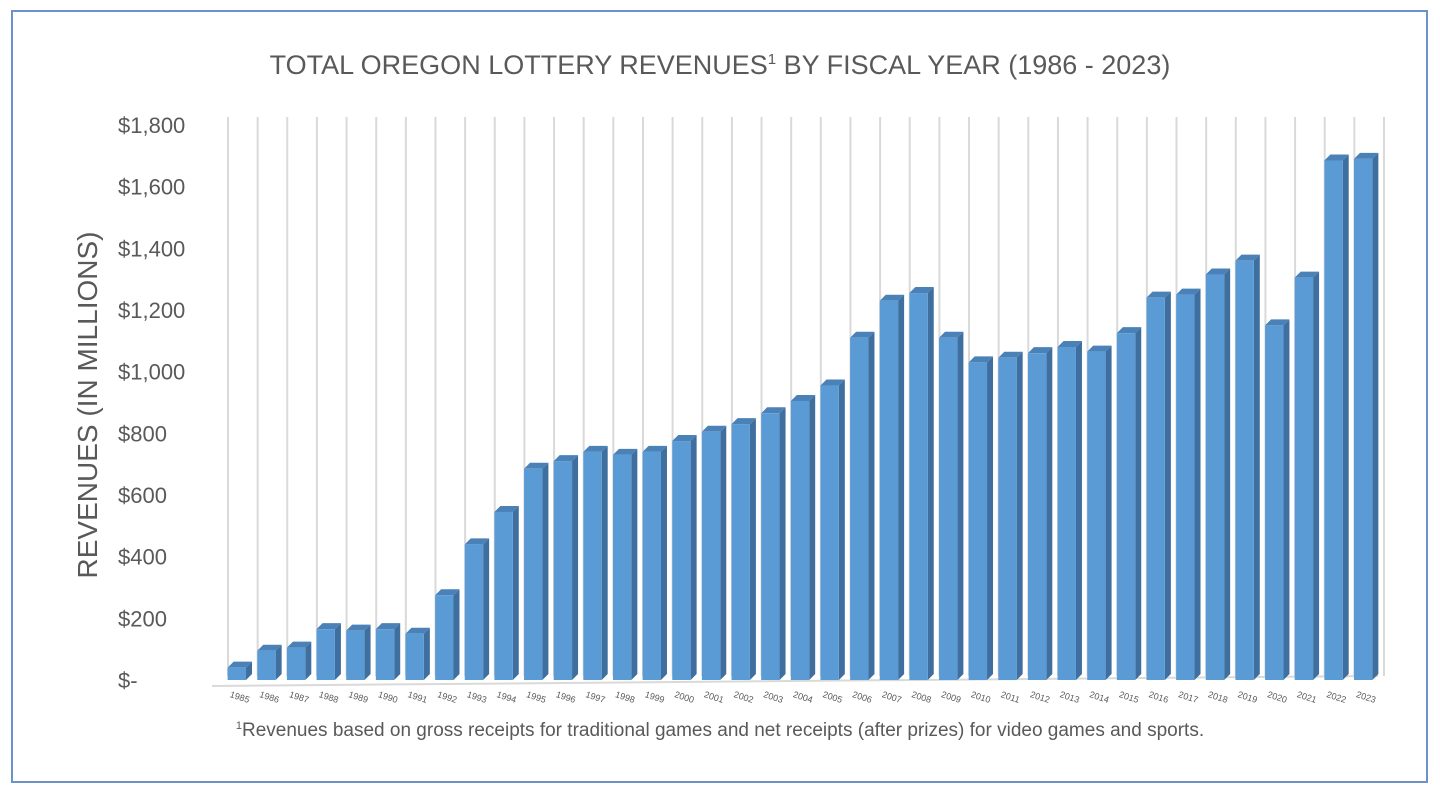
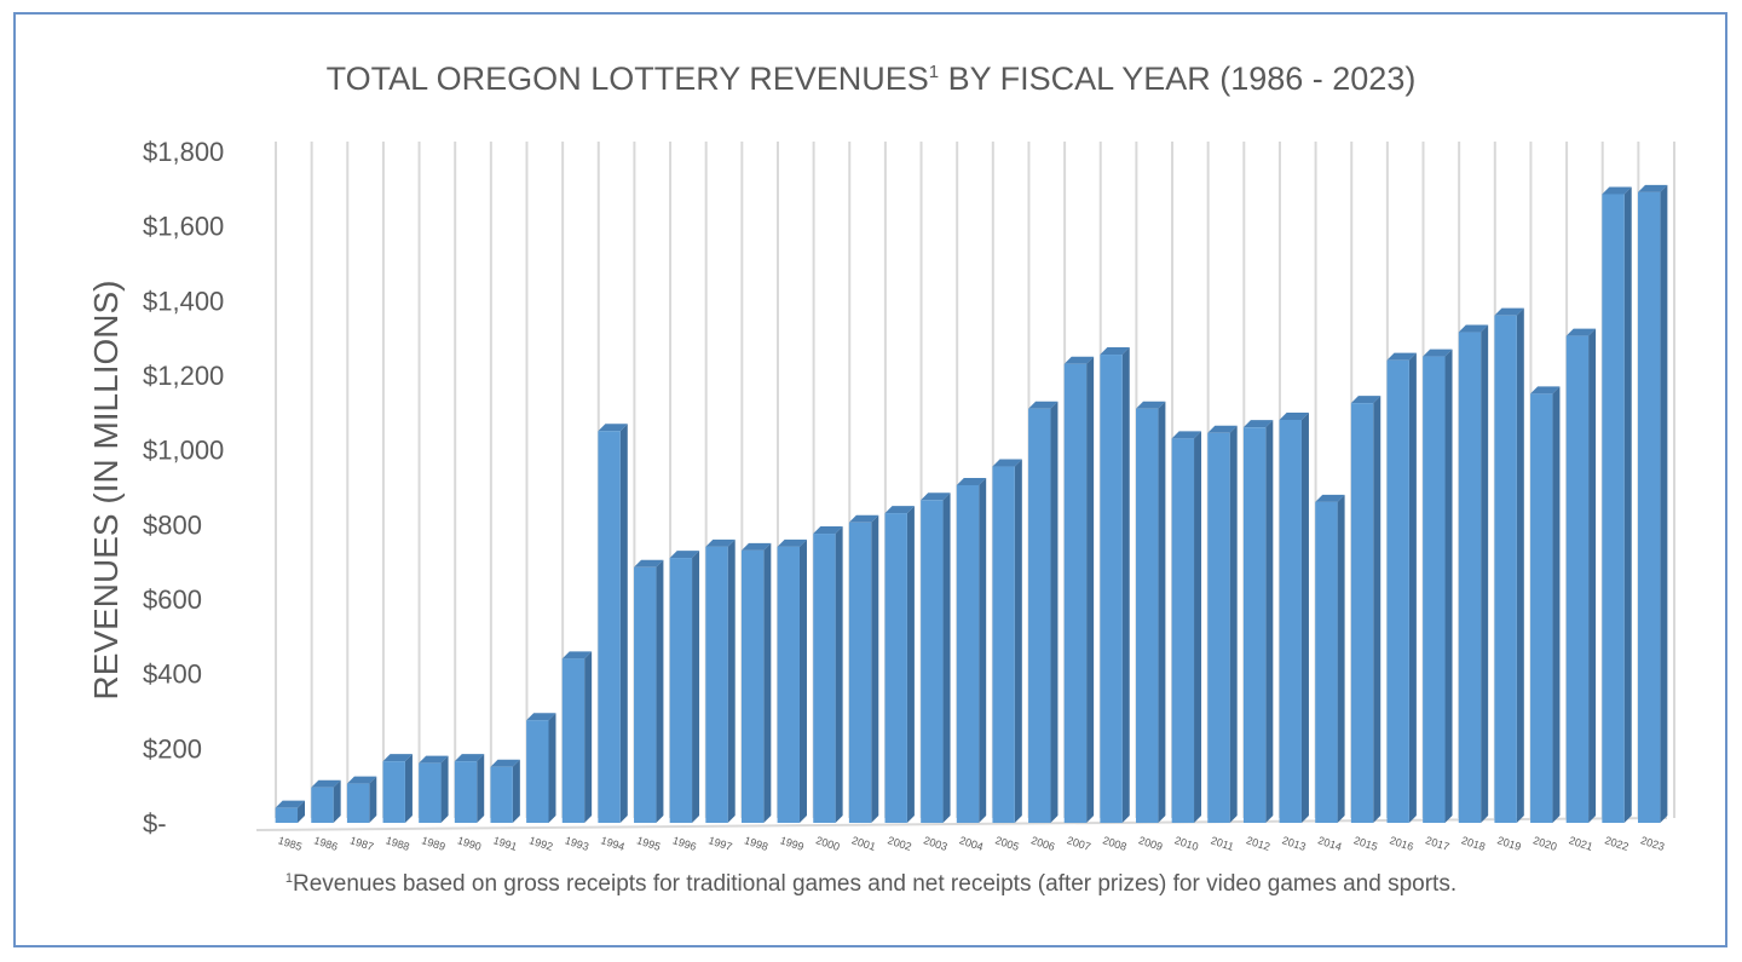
1994: $540 -> $1050
2014: $1060 -> $860
